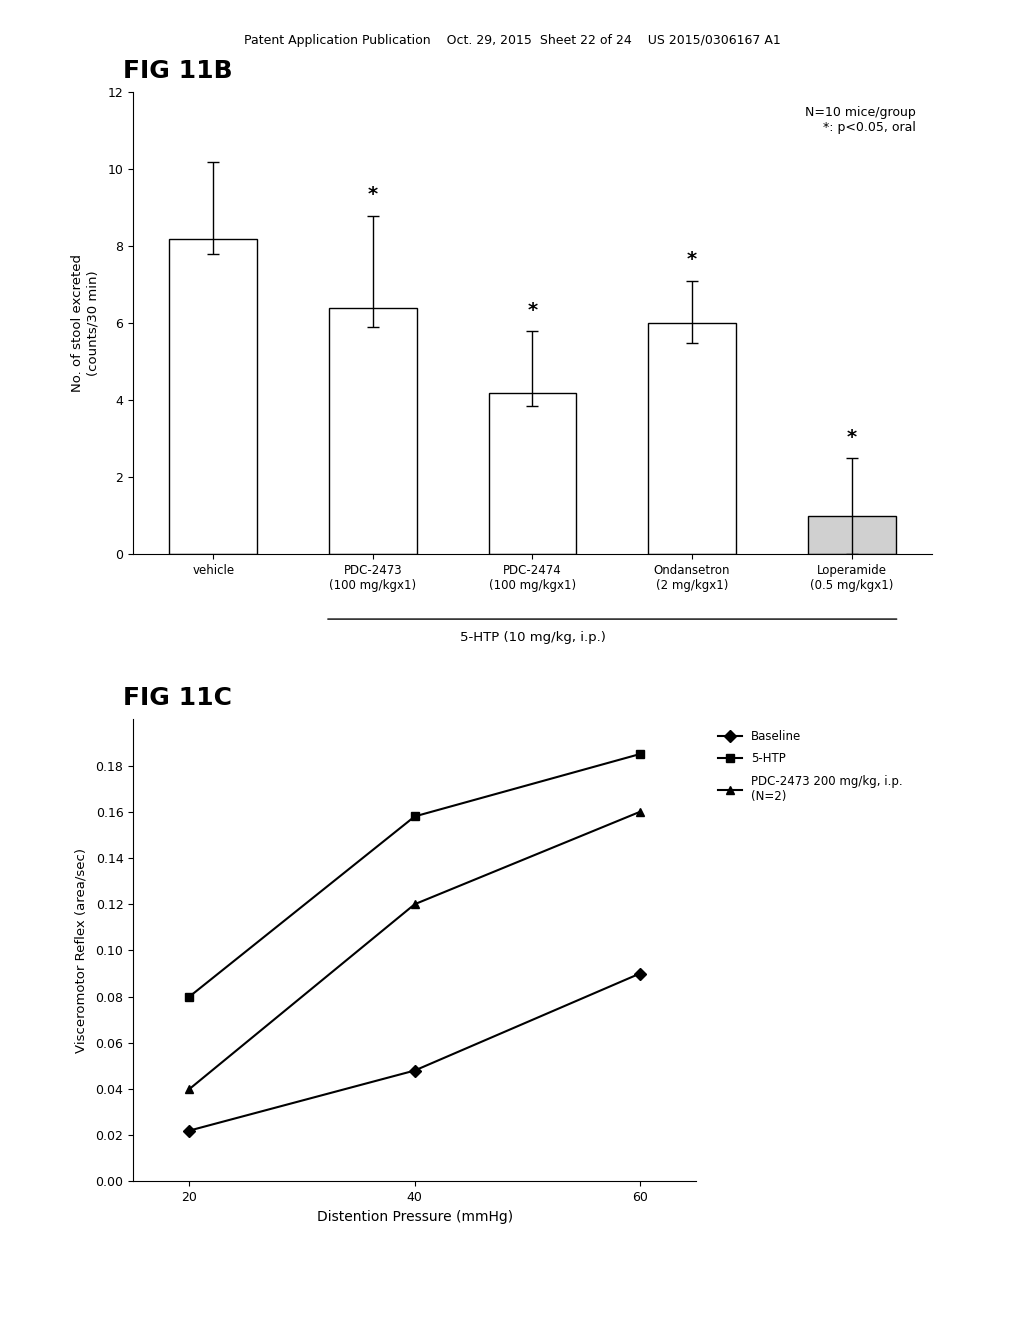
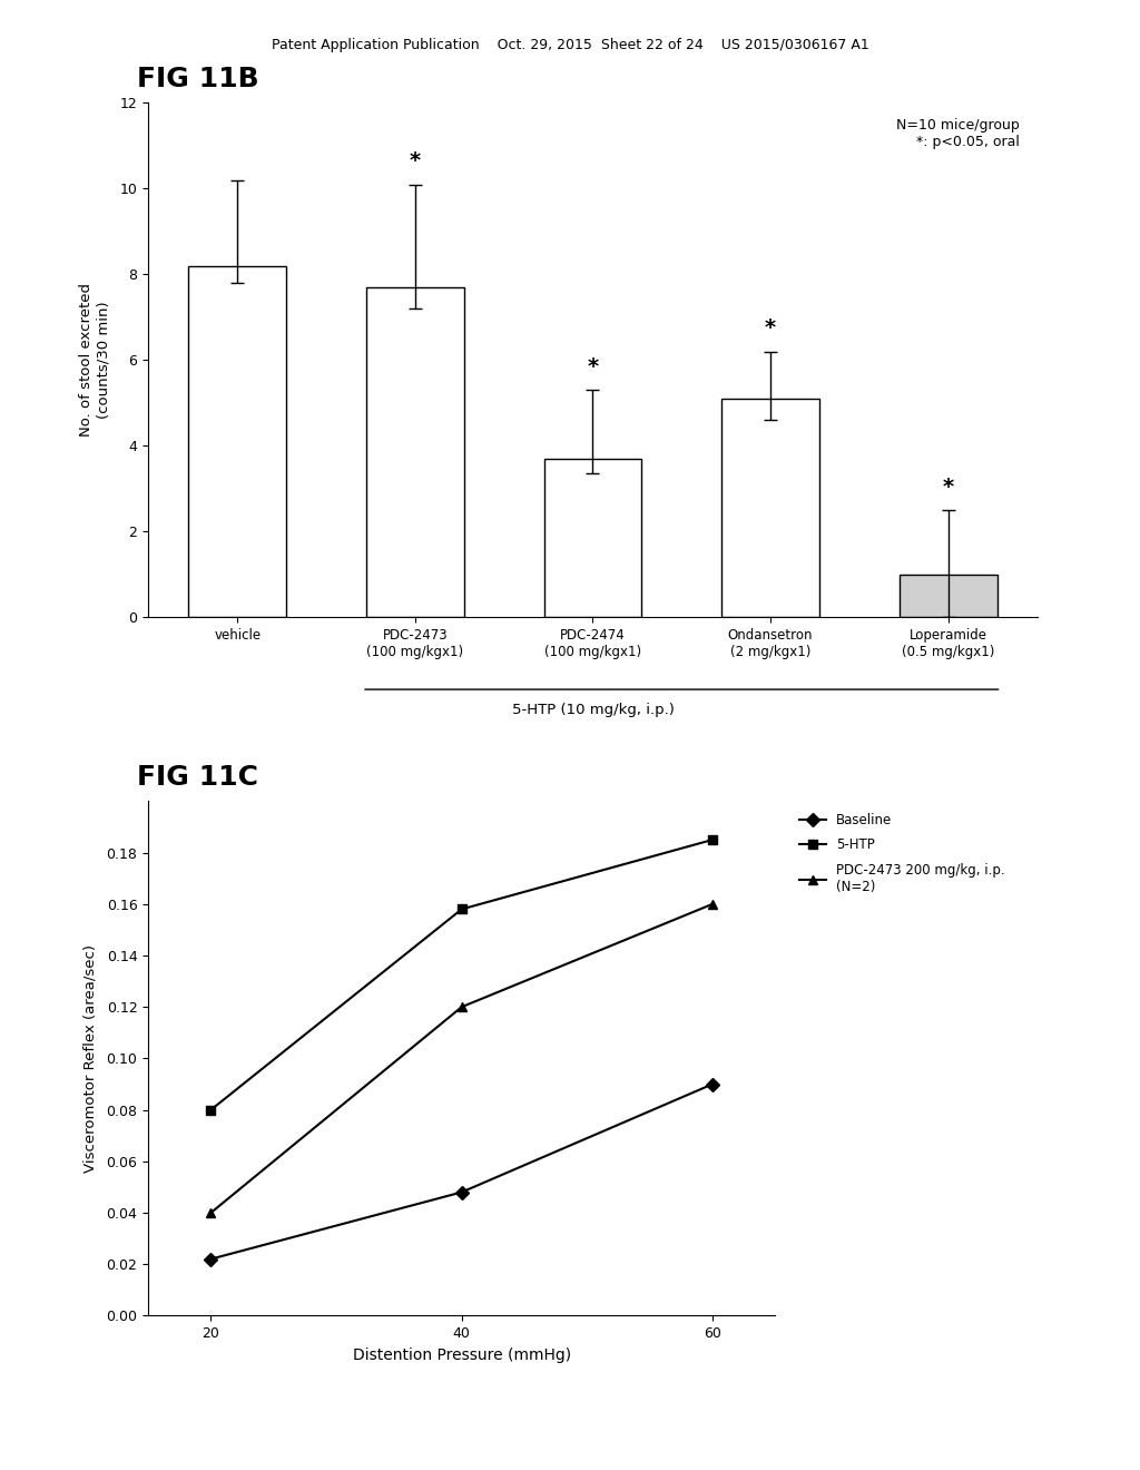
PDC-2473 (100 mg/kgx1): 6.4 -> 7.7
PDC-2474 (100 mg/kgx1): 4.2 -> 3.7
Ondansetron (2 mg/kgx1): 6.0 -> 5.1
